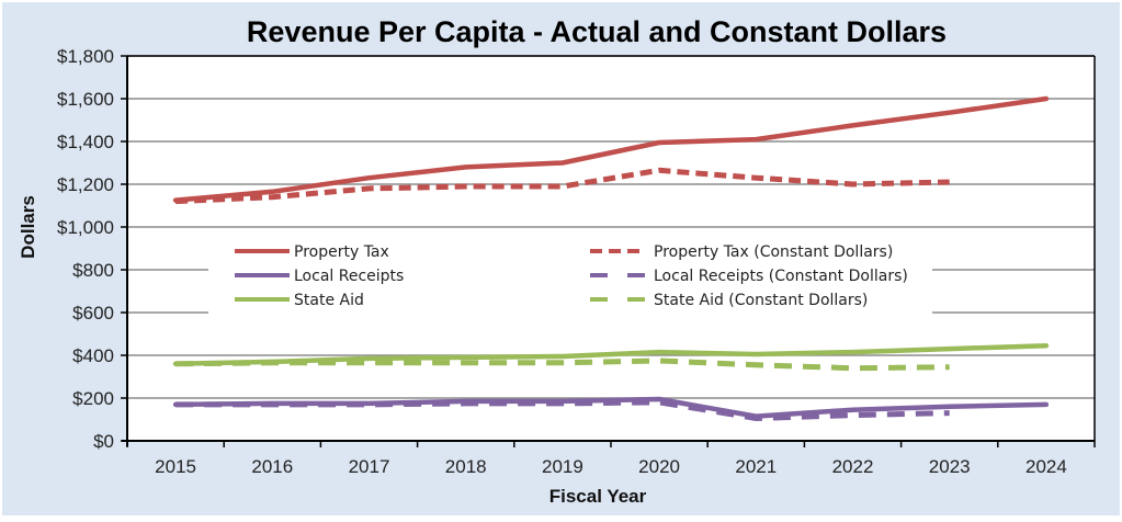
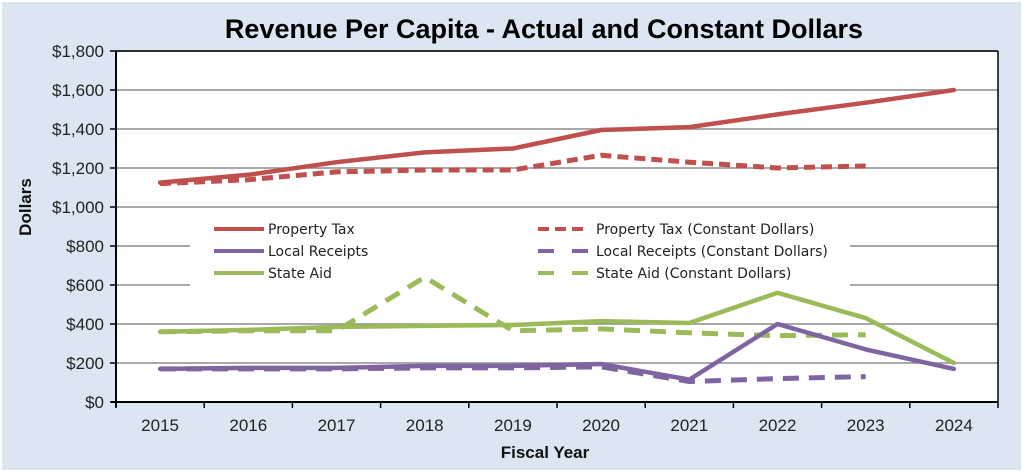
State Aid (Constant Dollars)/2018: $360 -> $640
Local Receipts/2022: $140 -> $400
State Aid/2022: $420 -> $560
Local Receipts/2023: $160 -> $270
State Aid/2024: $440 -> $200
